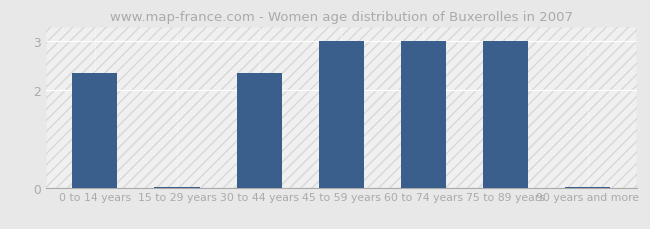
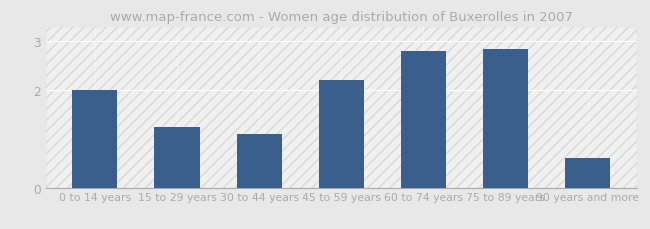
0 to 14 years: 2.35 -> 2.00
15 to 29 years: 0.02 -> 1.25
30 to 44 years: 2.35 -> 1.10
45 to 59 years: 3.00 -> 2.20
60 to 74 years: 3.00 -> 2.80
75 to 89 years: 3.00 -> 2.85
90 years and more: 0.02 -> 0.60
